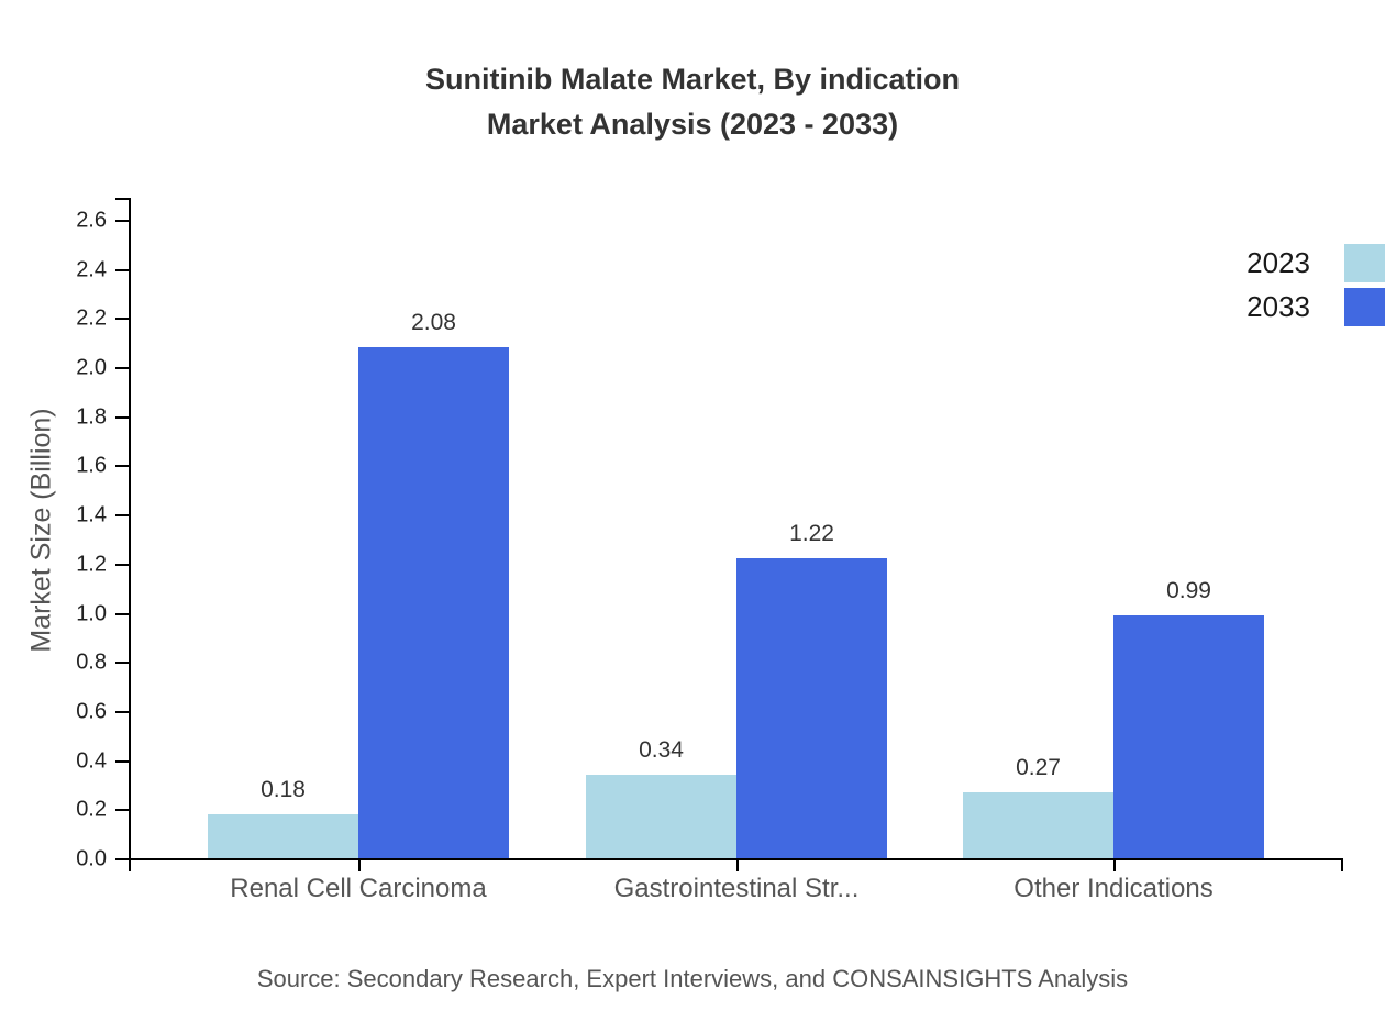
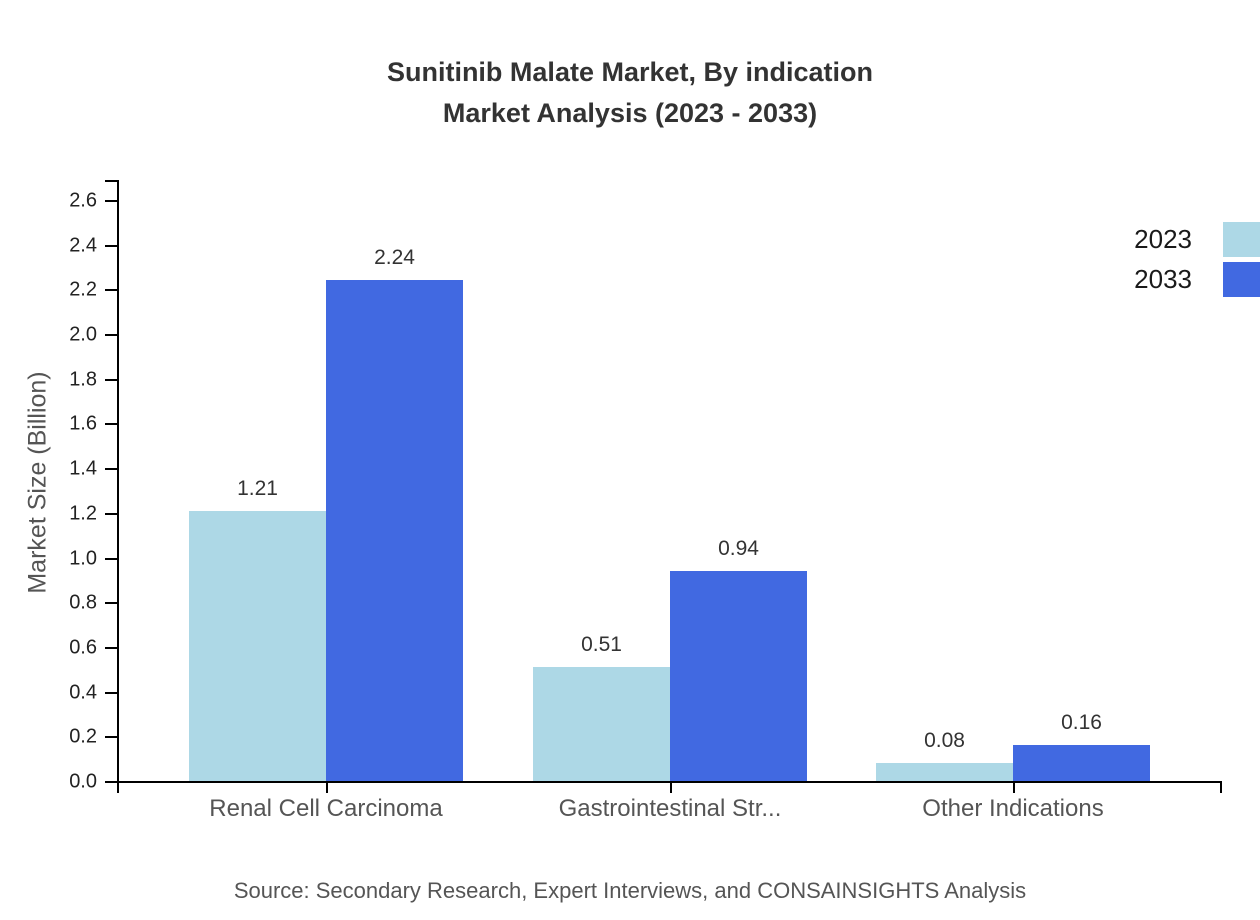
2023/Renal Cell Carcinoma: 0.18 -> 1.21
2033/Renal Cell Carcinoma: 2.08 -> 2.24
2023/Gastrointestinal Str...: 0.34 -> 0.51
2033/Gastrointestinal Str...: 1.22 -> 0.94
2023/Other Indications: 0.27 -> 0.08
2033/Other Indications: 0.99 -> 0.16
